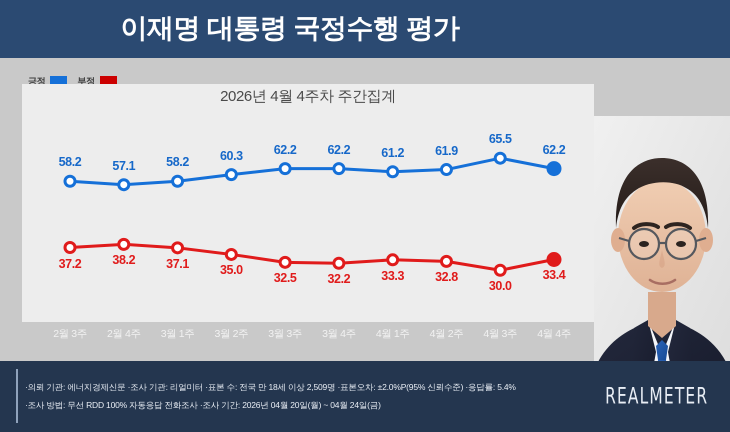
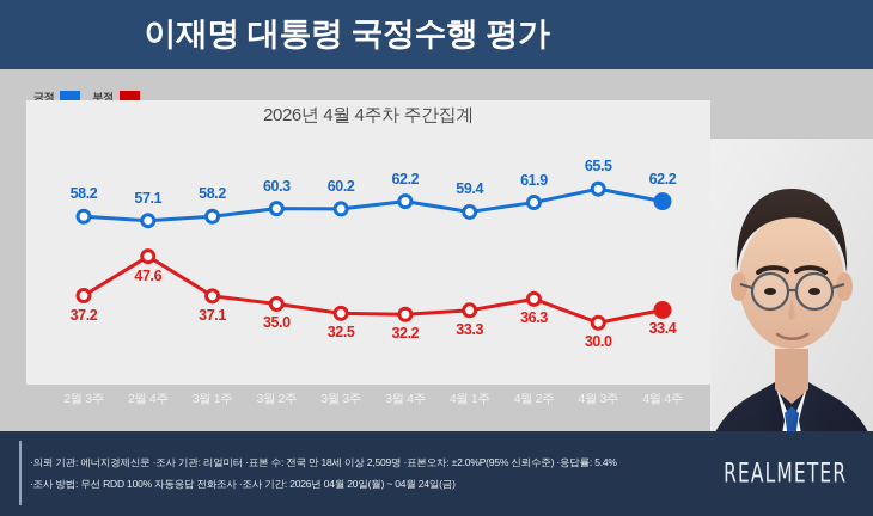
부정/2월 4주: 38.2 -> 47.6
긍정/3월 3주: 62.2 -> 60.2
긍정/4월 1주: 61.2 -> 59.4
부정/4월 2주: 32.8 -> 36.3
